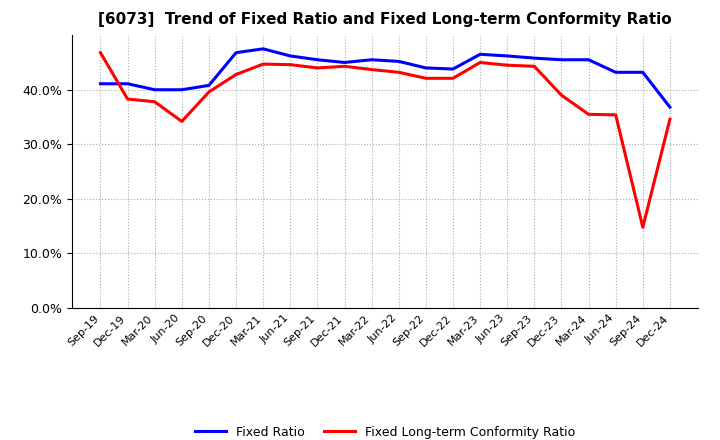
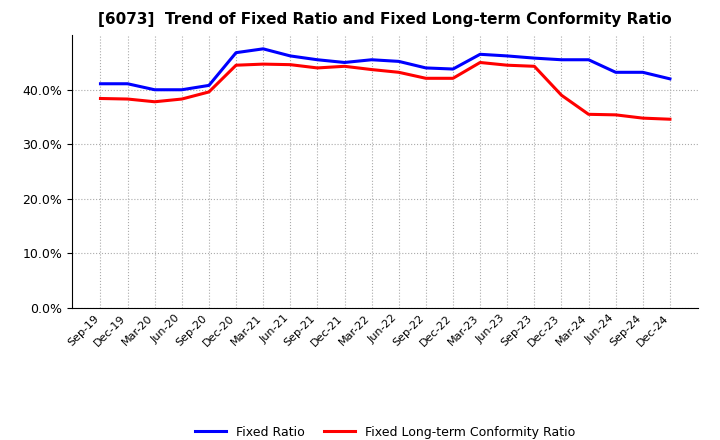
Fixed Long-term Conformity Ratio/Sep-19: 46.8% -> 38.4%
Fixed Long-term Conformity Ratio/Jun-20: 34.2% -> 38.3%
Fixed Long-term Conformity Ratio/Dec-20: 42.8% -> 44.5%
Fixed Long-term Conformity Ratio/Sep-24: 14.8% -> 34.8%
Fixed Ratio/Dec-24: 36.8% -> 42.0%
